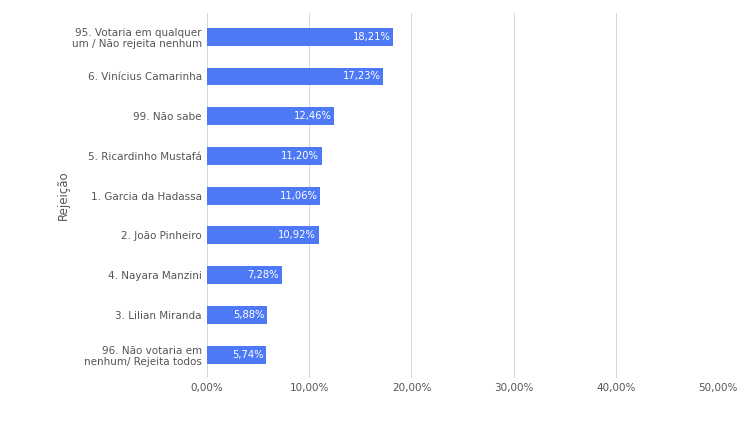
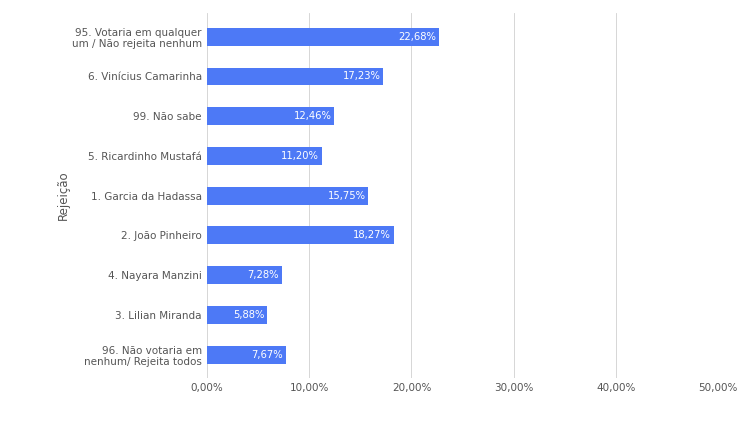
95. Votaria em qualquer um / Não rejeita nenhum: 18,21% -> 22,68%
1. Garcia da Hadassa: 11,06% -> 15,75%
2. João Pinheiro: 10,92% -> 18,27%
96. Não votaria em nenhum/ Rejeita todos: 5,74% -> 7,67%
